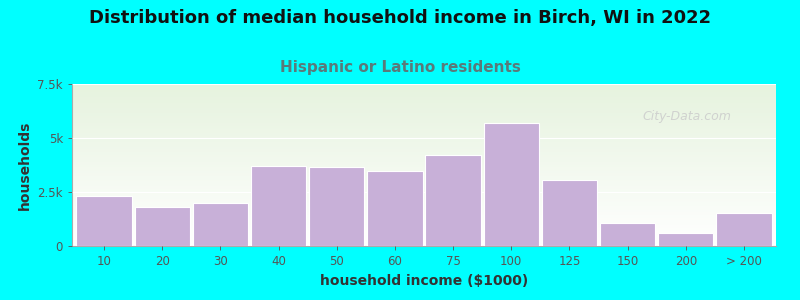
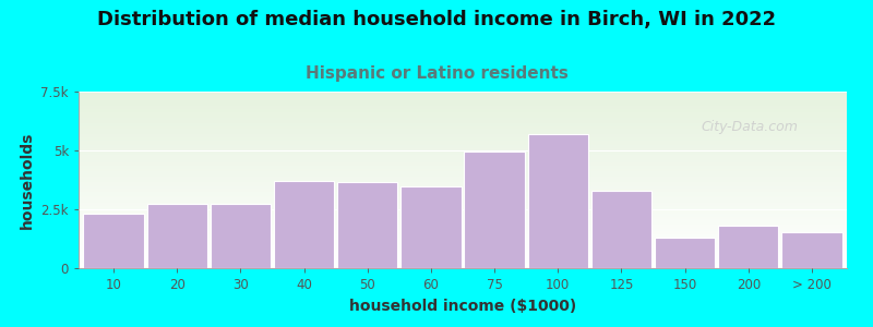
20: 1.80k -> 2.75k
30: 2.00k -> 2.75k
75: 4.20k -> 4.95k
125: 3.05k -> 3.30k
150: 1.05k -> 1.30k
200: 0.60k -> 1.80k
